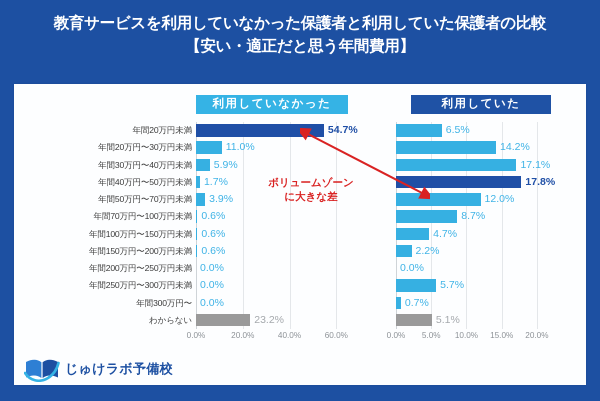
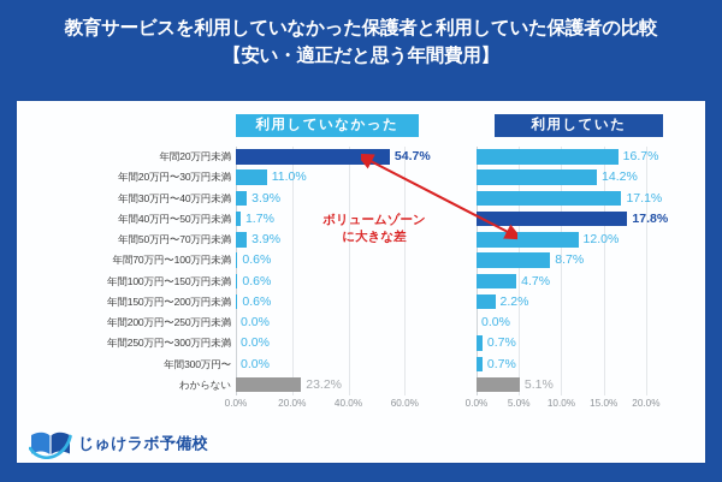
利用していた/年間20万円未満: 6.5% -> 16.7%
利用していなかった/年間30万円〜40万円未満: 5.9% -> 3.9%
利用していた/年間250万円〜300万円未満: 5.7% -> 0.7%
